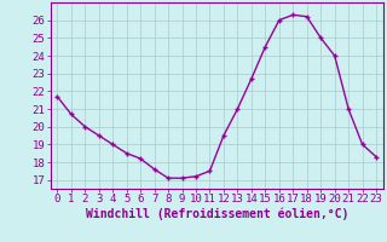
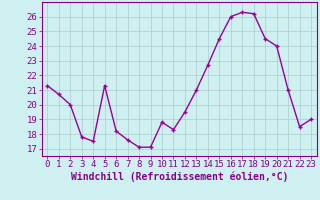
0: 21.7 -> 21.3
3: 19.5 -> 17.8
4: 19.0 -> 17.5
5: 18.5 -> 21.3
10: 17.2 -> 18.8
11: 17.5 -> 18.3
19: 25.0 -> 24.5
22: 19.0 -> 18.5
23: 18.3 -> 19.0
